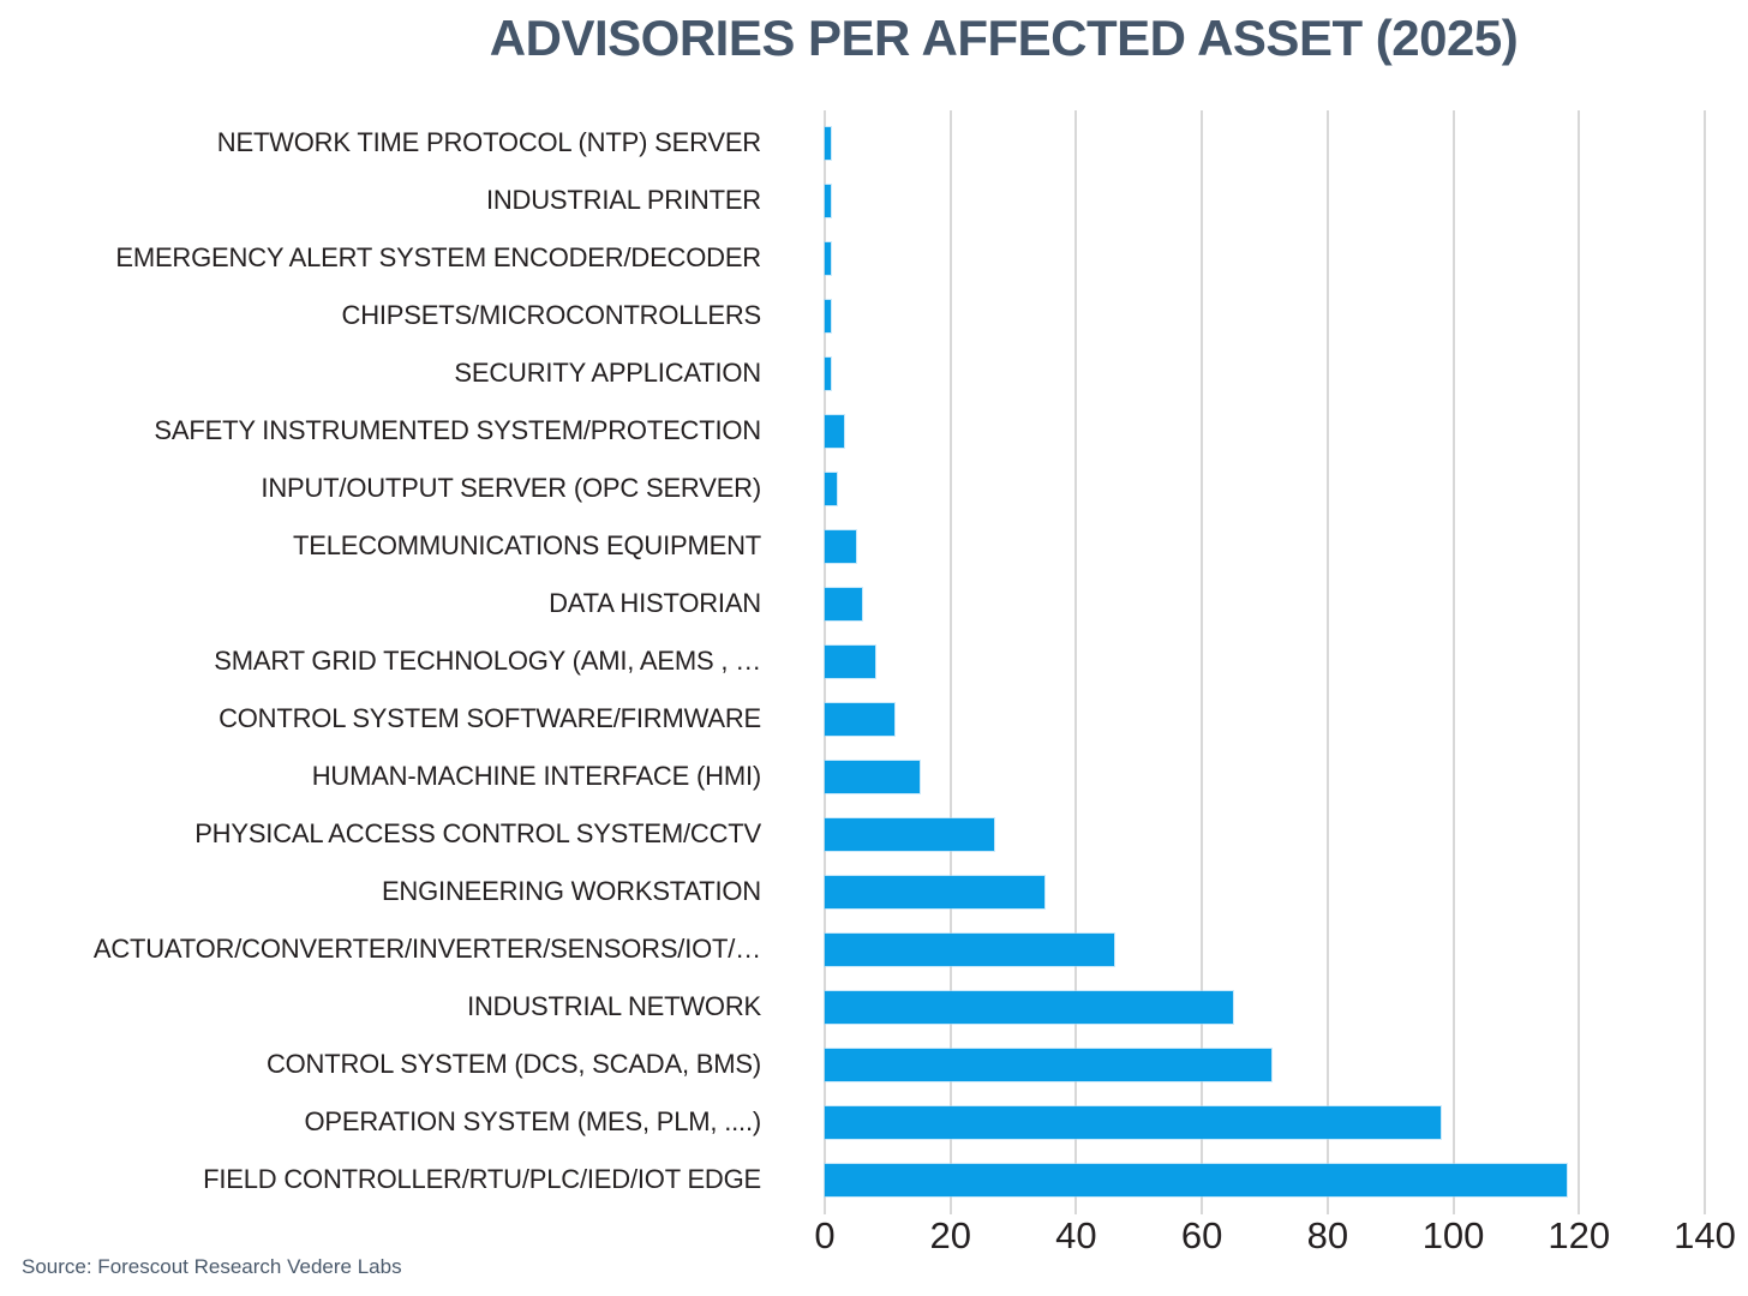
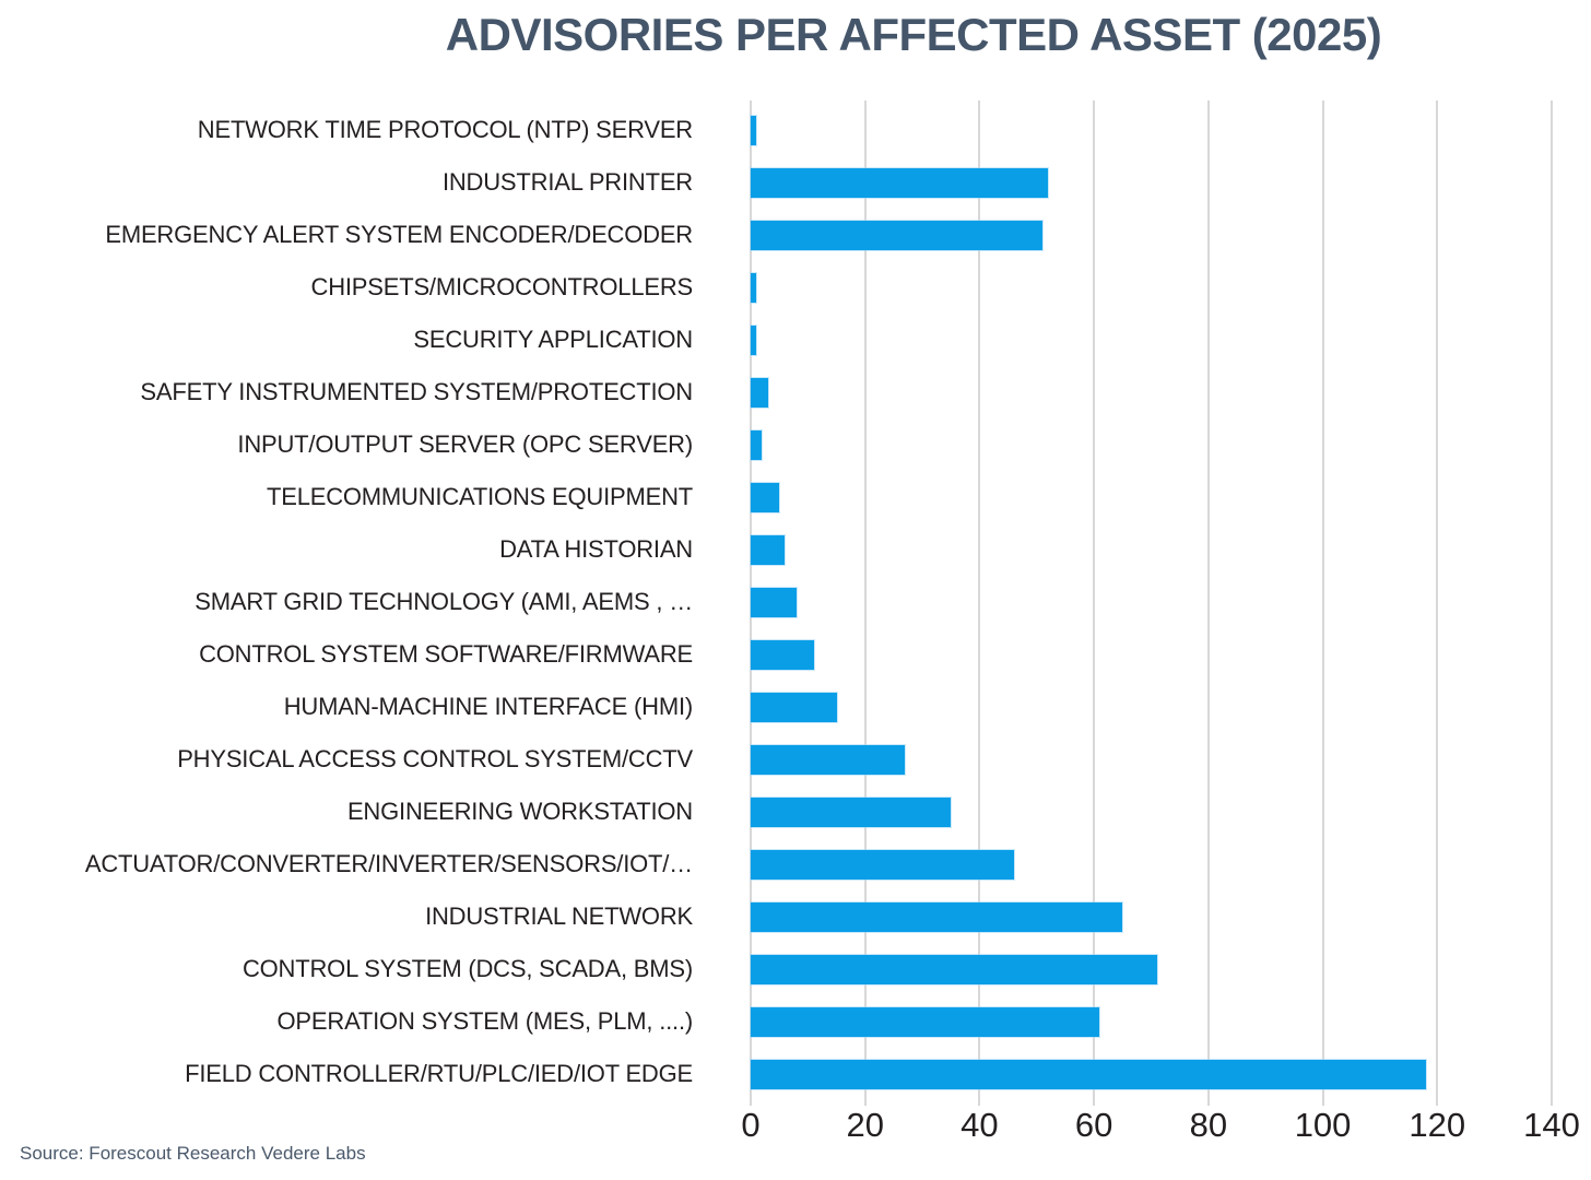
INDUSTRIAL PRINTER: 1 -> 52
EMERGENCY ALERT SYSTEM ENCODER/DECODER: 1 -> 51
OPERATION SYSTEM (MES, PLM, ....): 98 -> 61
